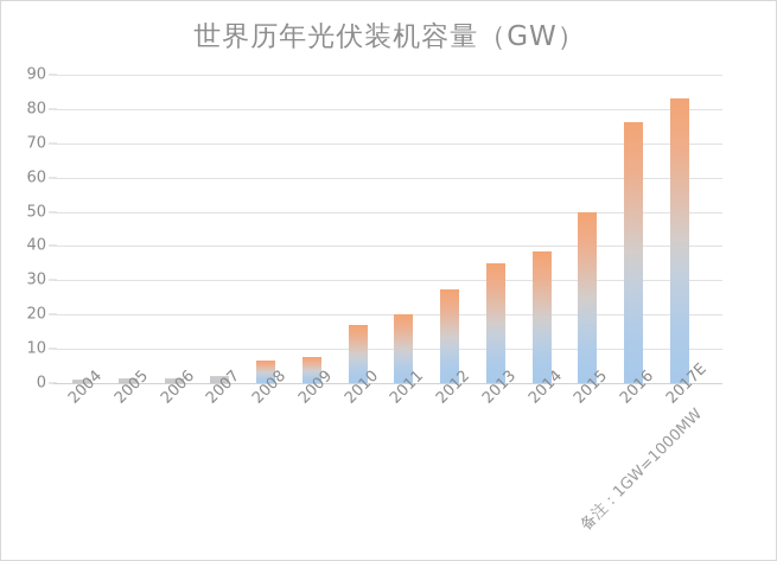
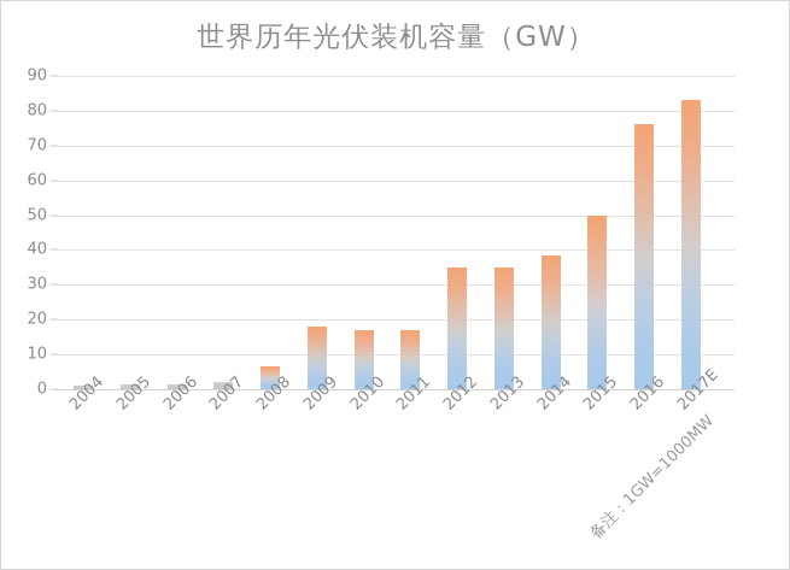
2009: 8 -> 18
2011: 20 -> 17
2012: 28 -> 35
